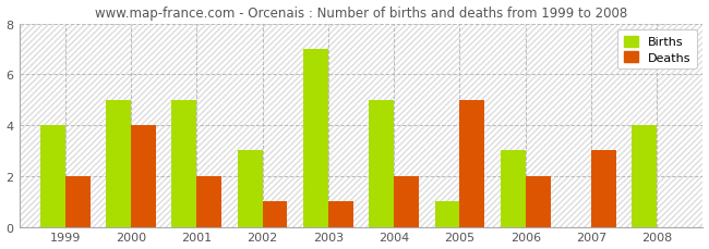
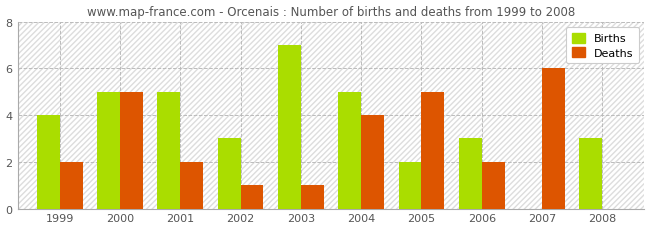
Deaths/2000: 4 -> 5
Deaths/2004: 2 -> 4
Births/2005: 1 -> 2
Deaths/2007: 3 -> 6
Births/2008: 4 -> 3
